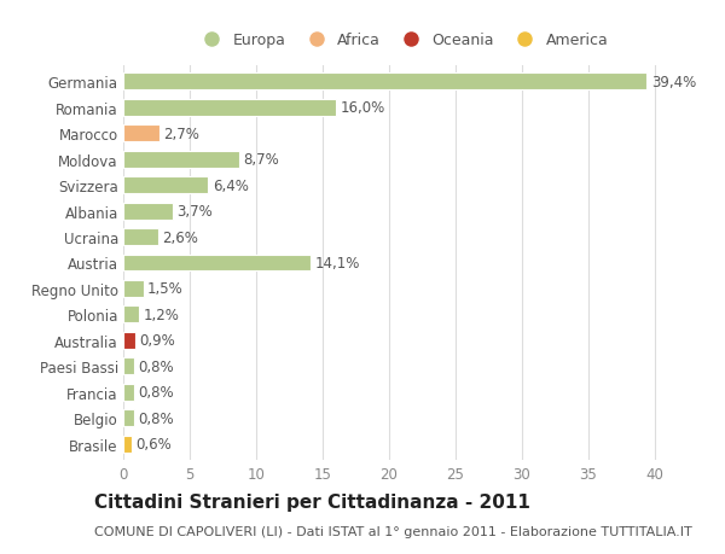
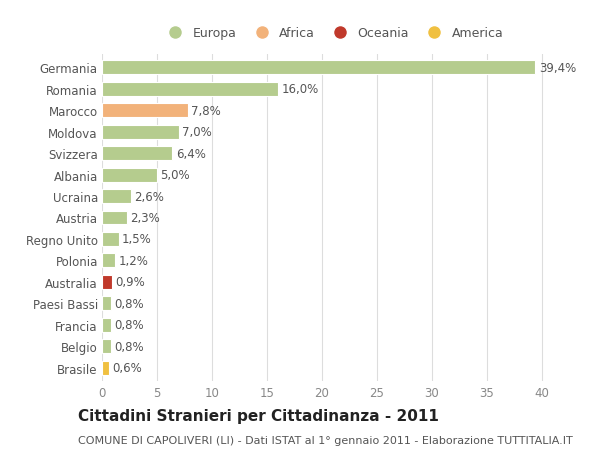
Marocco: 2,7% -> 7,8%
Moldova: 8,7% -> 7,0%
Albania: 3,7% -> 5,0%
Austria: 14,1% -> 2,3%
